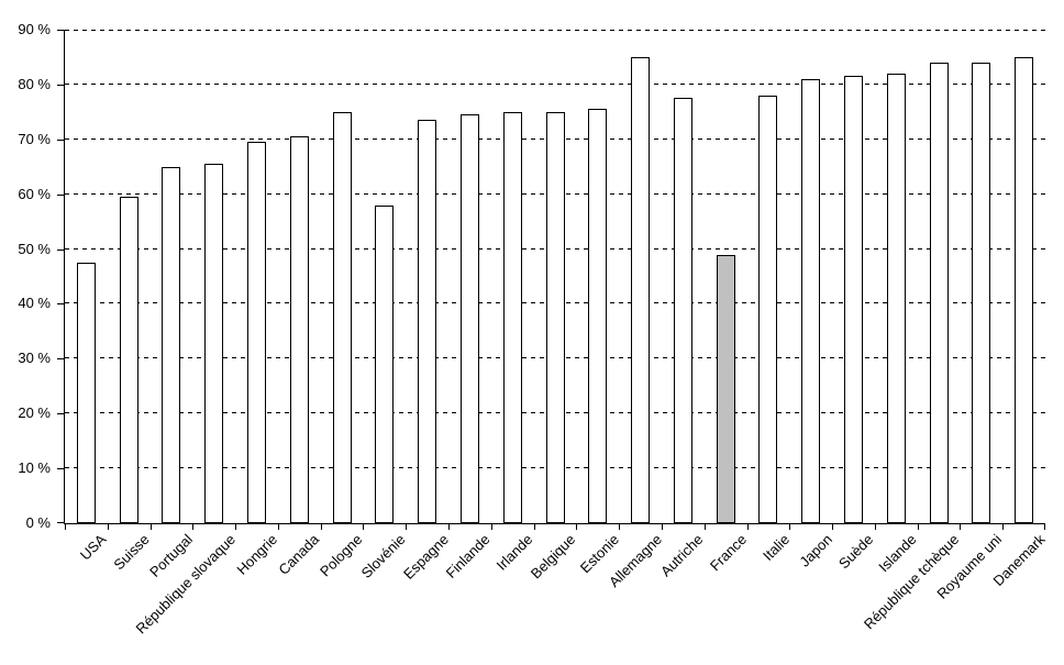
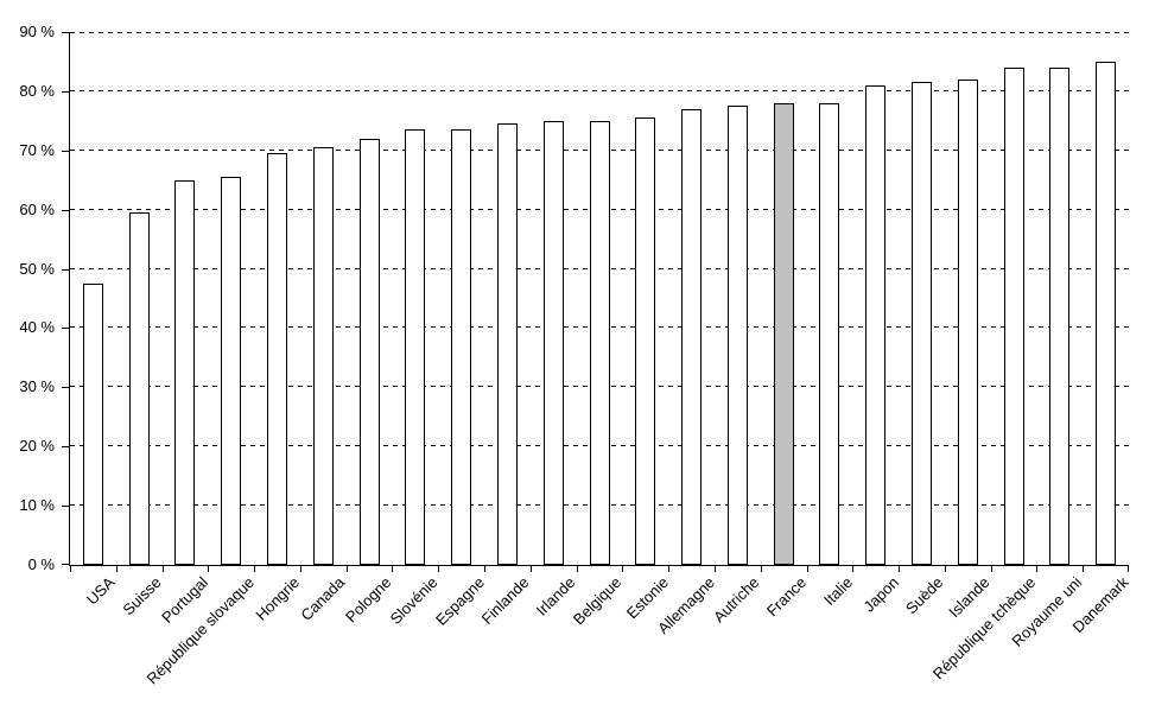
Pologne: 75% -> 72%
Slovénie: 58% -> 74%
Allemagne: 85% -> 77%
France: 49% -> 78%
